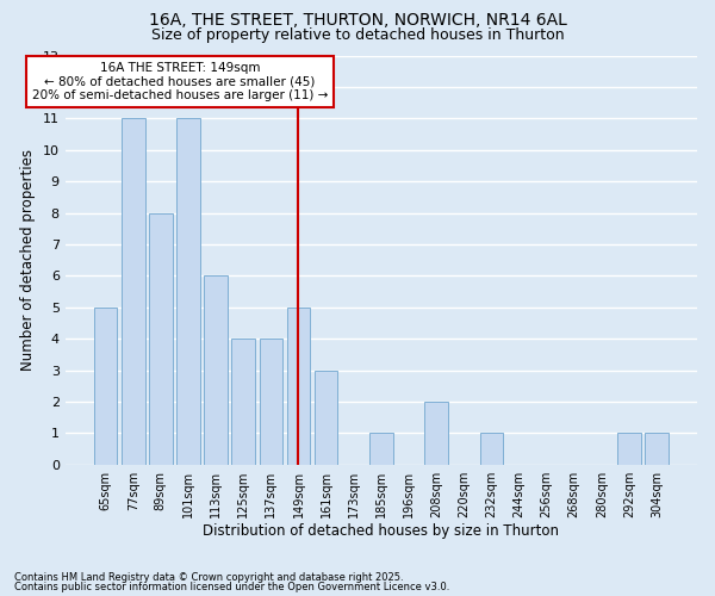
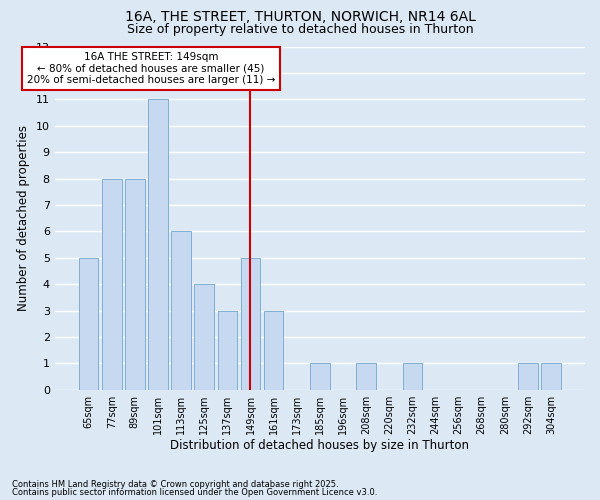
77sqm: 11 -> 8
137sqm: 4 -> 3
208sqm: 2 -> 1
